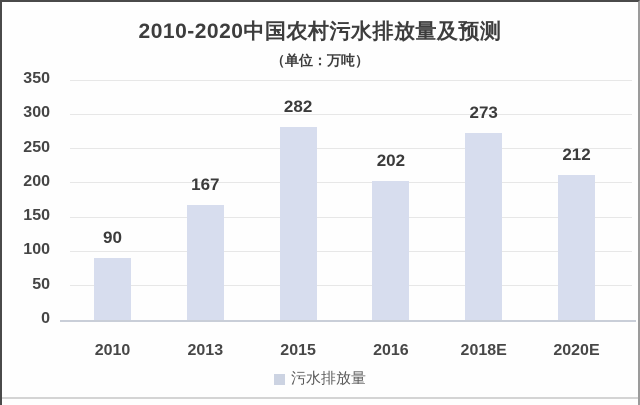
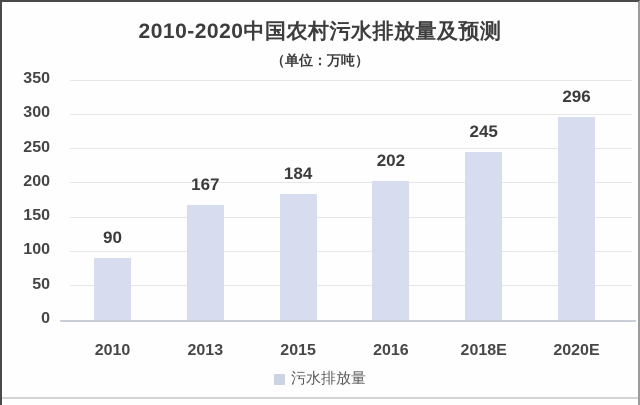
2015: 282 -> 184
2018E: 273 -> 245
2020E: 212 -> 296
